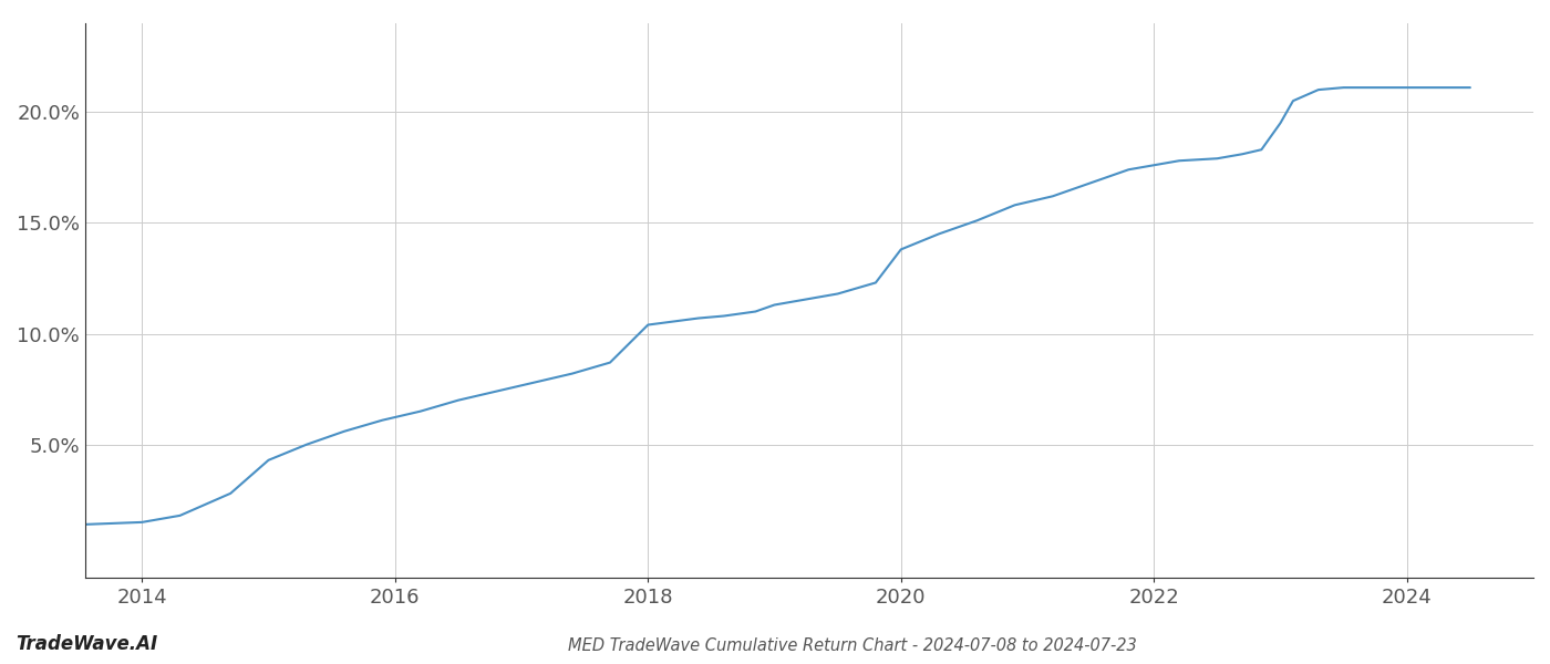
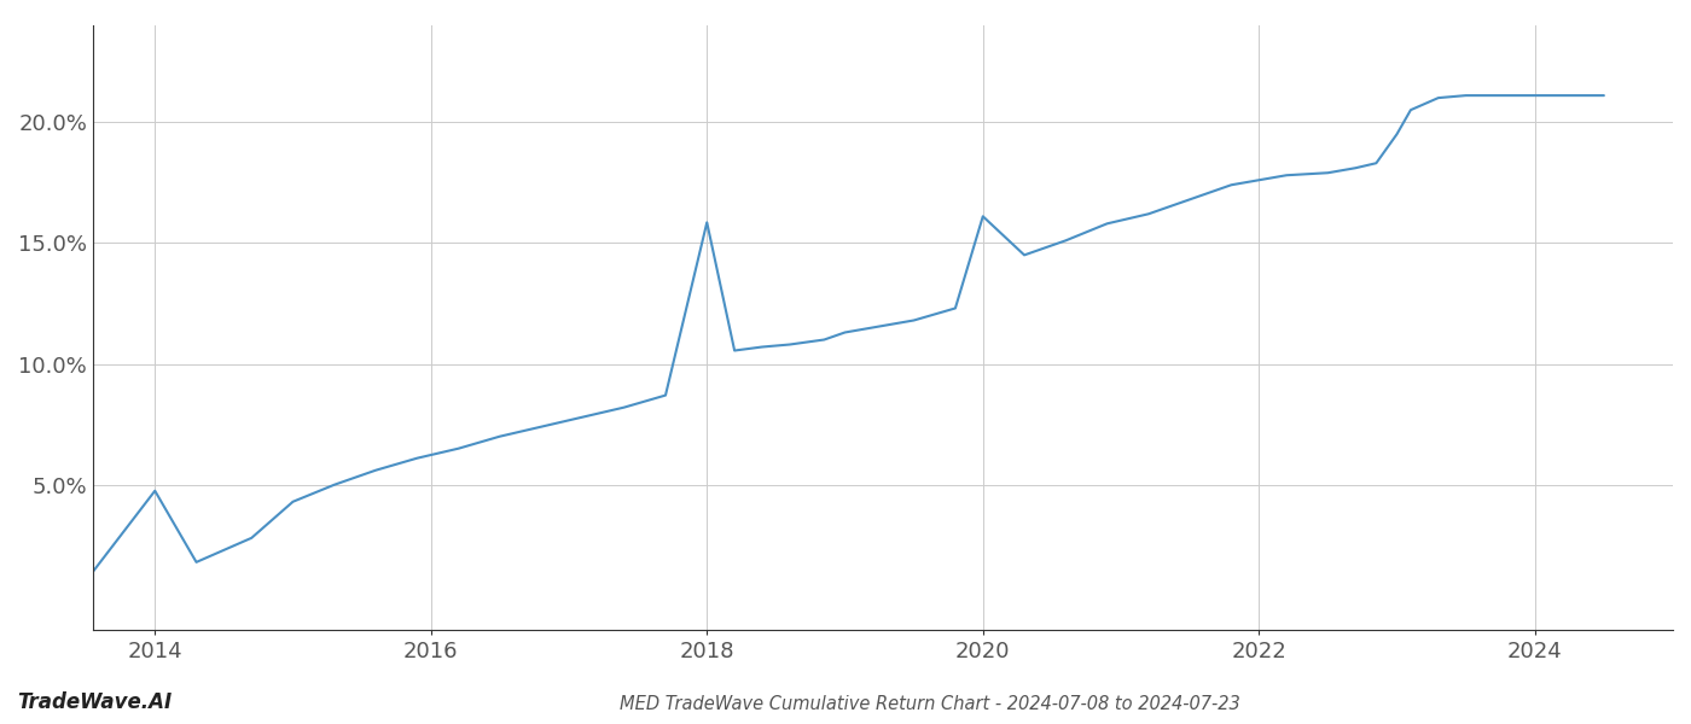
2014: 1.50% -> 4.75%
2018: 10.40% -> 15.85%
2020: 13.80% -> 16.10%
